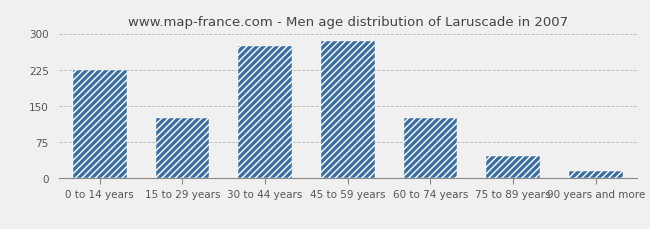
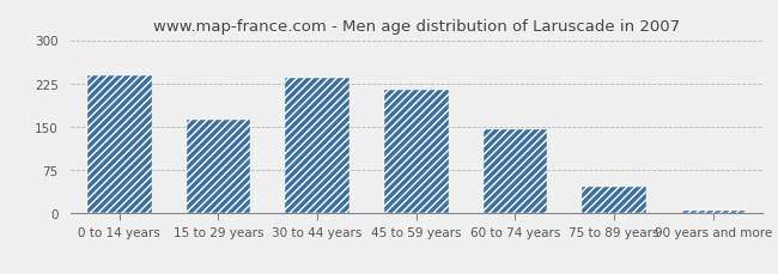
0 to 14 years: 225 -> 238
15 to 29 years: 125 -> 163
30 to 44 years: 275 -> 235
45 to 59 years: 285 -> 215
60 to 74 years: 125 -> 146
90 years and more: 15 -> 4
